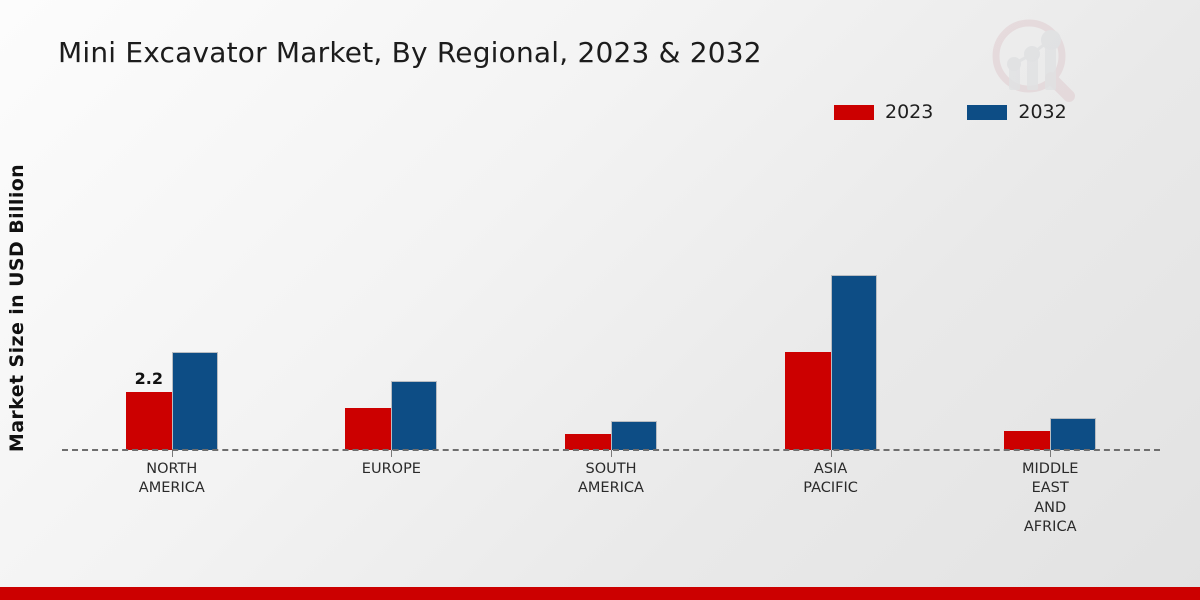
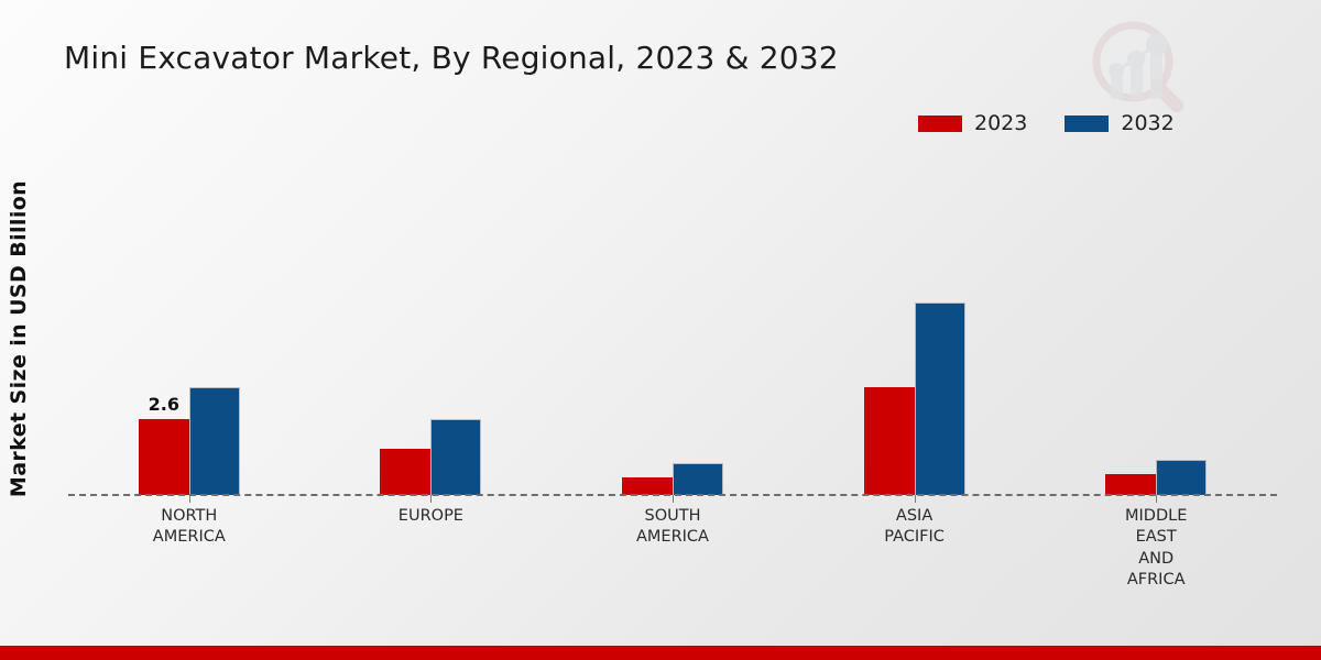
2023/NORTH AMERICA: 2.2 -> 2.6
